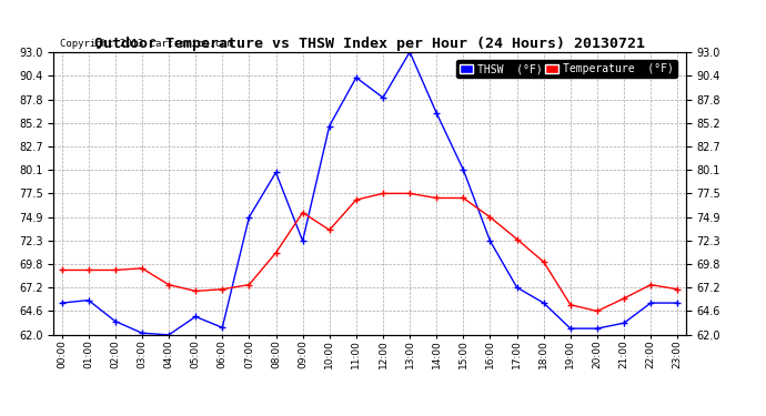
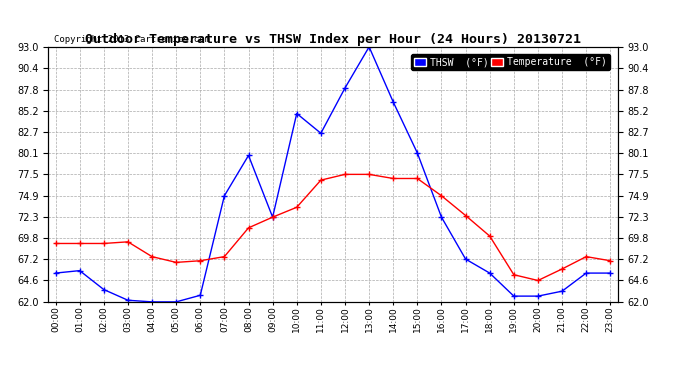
THSW (°F)/05:00: 64.0 -> 62.0
Temperature (°F)/09:00: 75.4 -> 72.3
THSW (°F)/11:00: 90.2 -> 82.5
